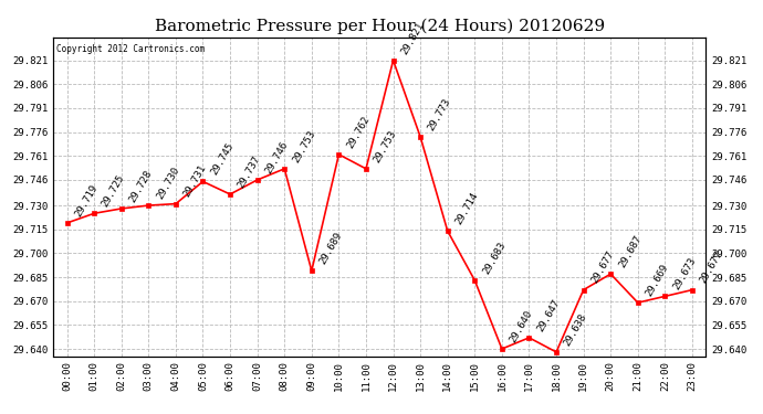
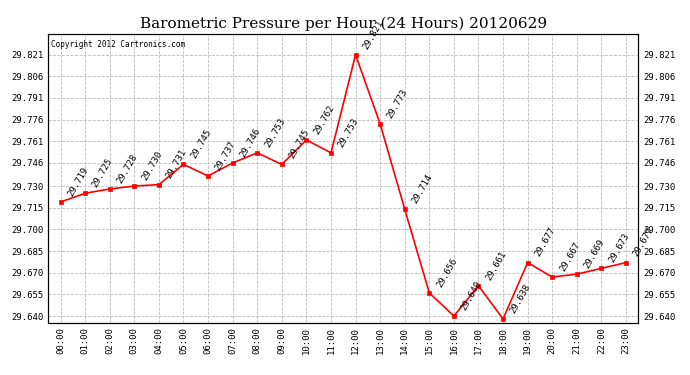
09:00: 29.689 -> 29.745
15:00: 29.683 -> 29.656
17:00: 29.647 -> 29.661
20:00: 29.687 -> 29.667
